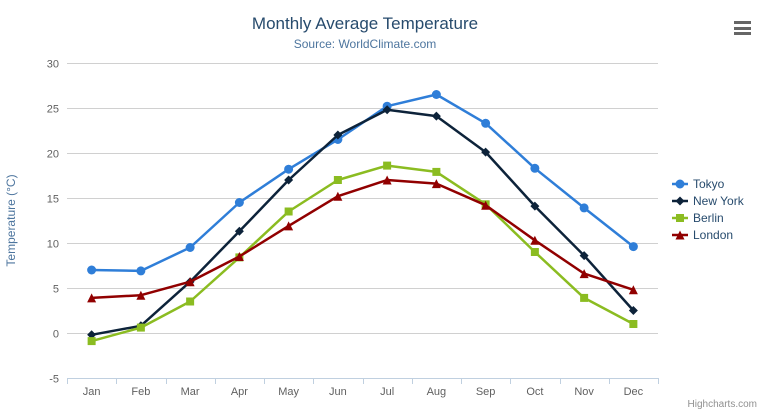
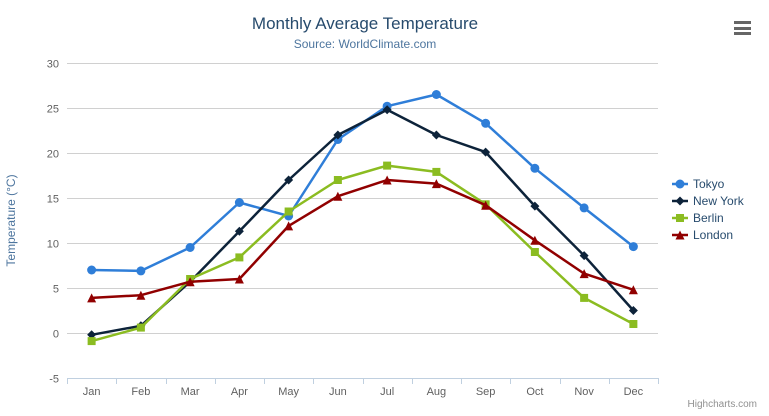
Berlin/Mar: 4 -> 6
London/Apr: 8 -> 6
Tokyo/May: 18 -> 13
New York/Aug: 24 -> 22
